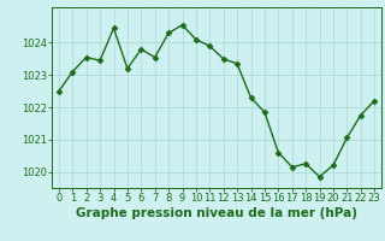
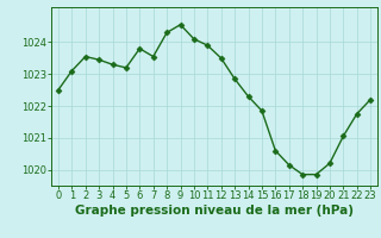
4: 1024.45 -> 1023.30
13: 1023.35 -> 1022.85
18: 1020.25 -> 1019.85
